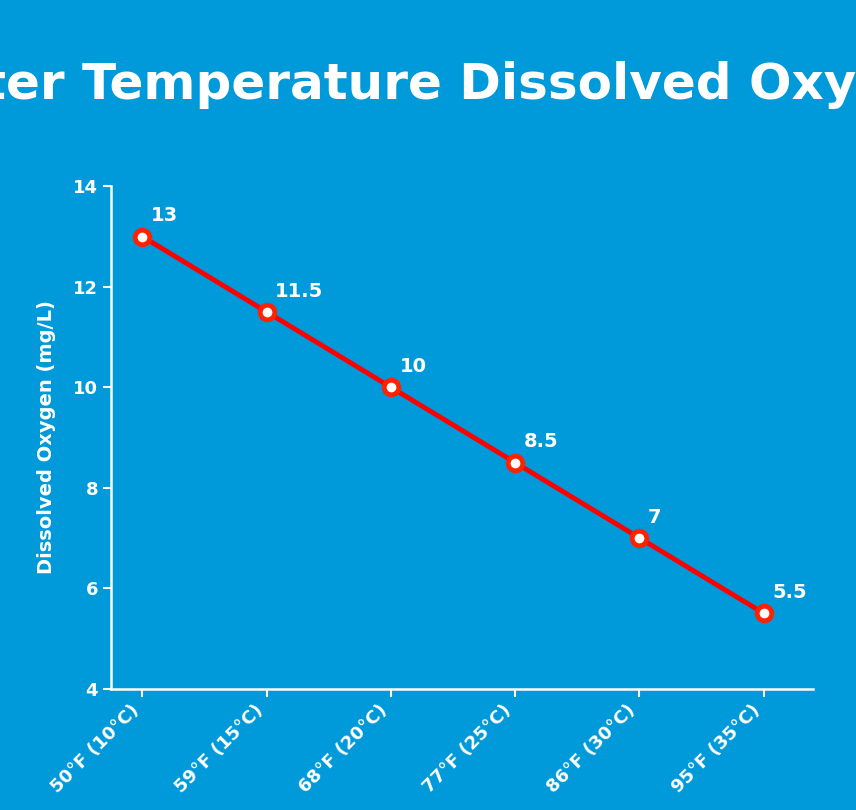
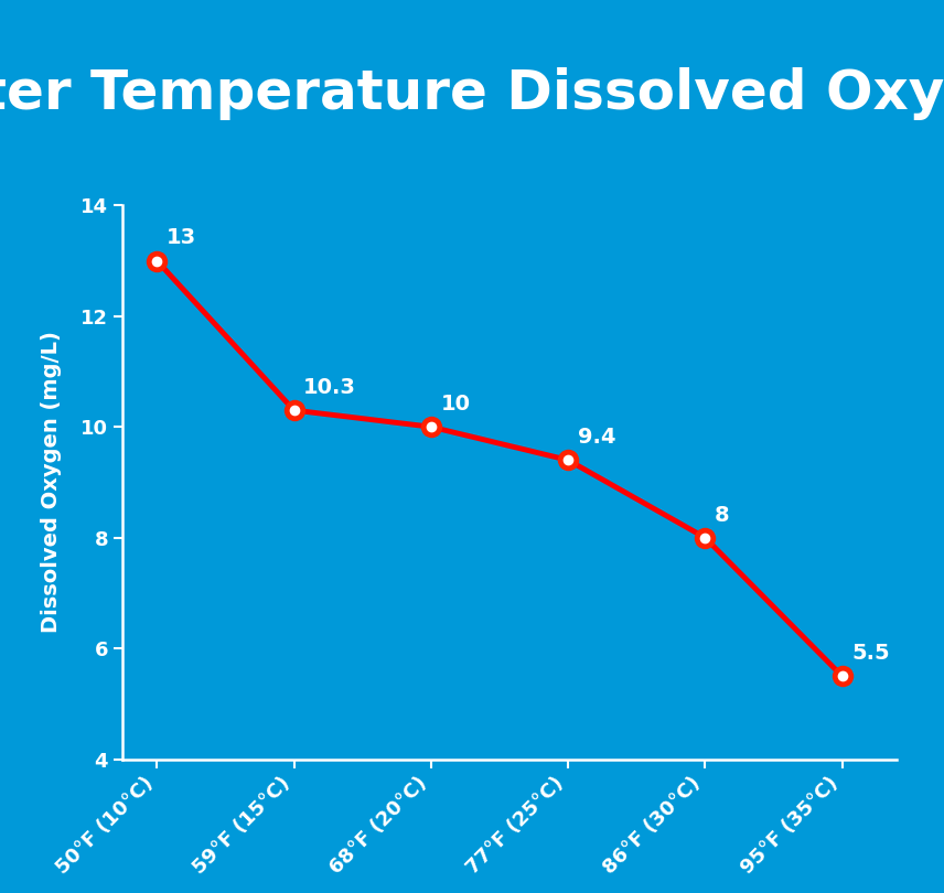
59°F (15°C): 11.5 -> 10.3
77°F (25°C): 8.5 -> 9.4
86°F (30°C): 7 -> 8
